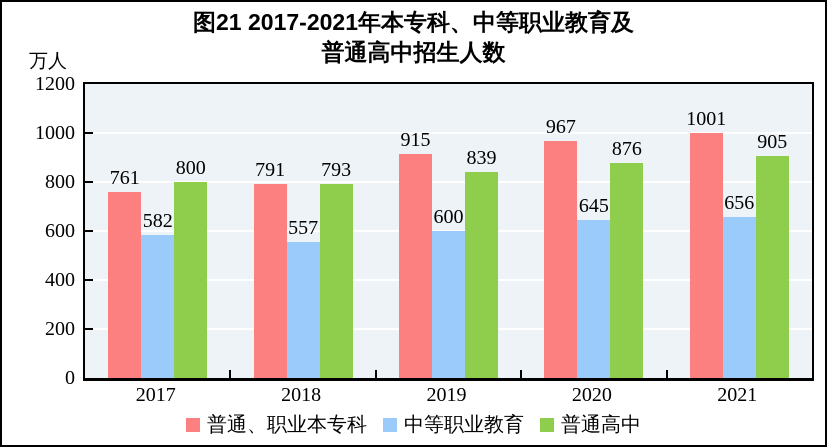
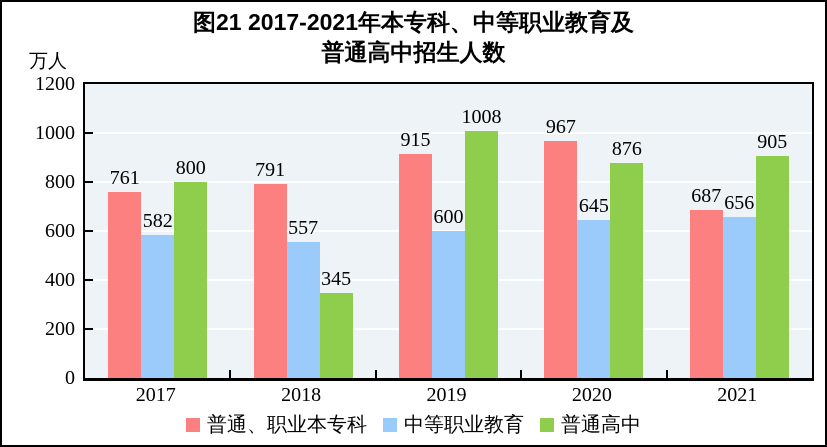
普通高中/2018: 793 -> 345
普通高中/2019: 839 -> 1008
普通、职业本专科/2021: 1001 -> 687
